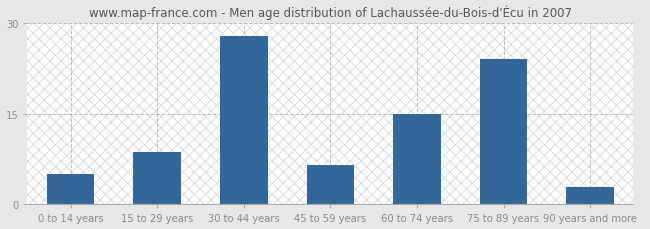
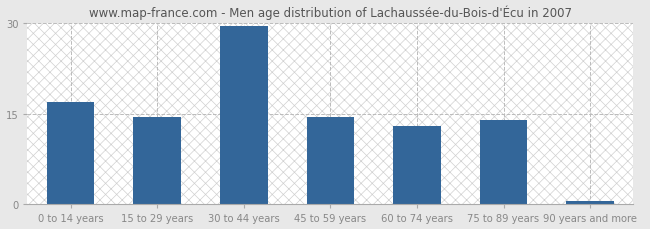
0 to 14 years: 5.0 -> 17.0
15 to 29 years: 8.6 -> 14.5
30 to 44 years: 27.8 -> 29.5
45 to 59 years: 6.6 -> 14.5
60 to 74 years: 15.0 -> 13.0
75 to 89 years: 24.0 -> 14.0
90 years and more: 2.8 -> 0.5
